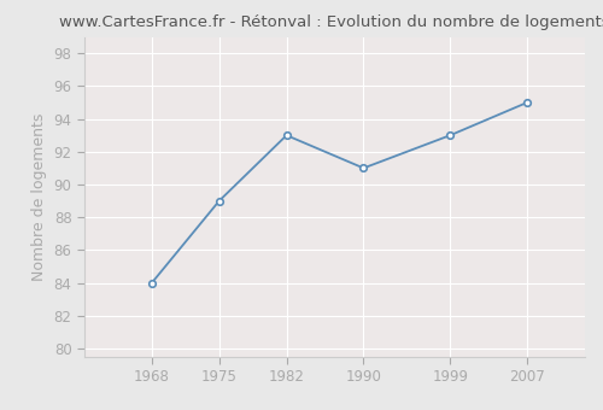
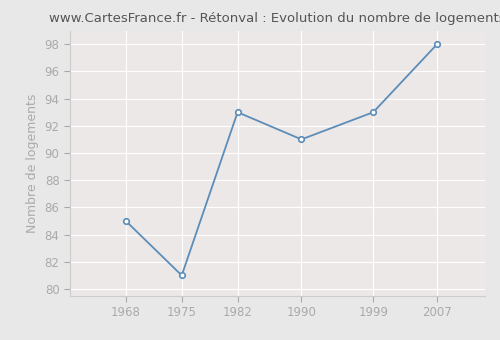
1968: 84 -> 85
1975: 89 -> 81
2007: 95 -> 98
